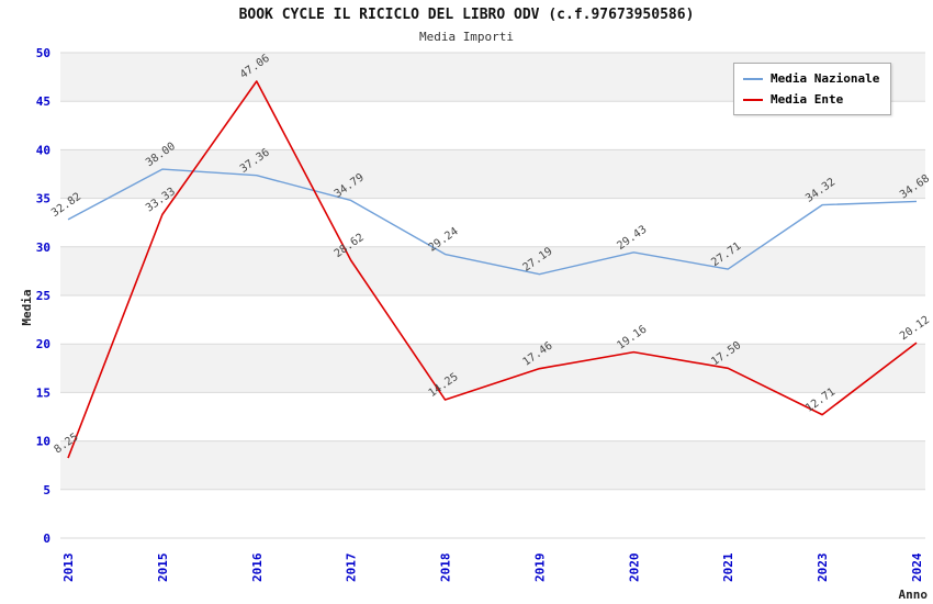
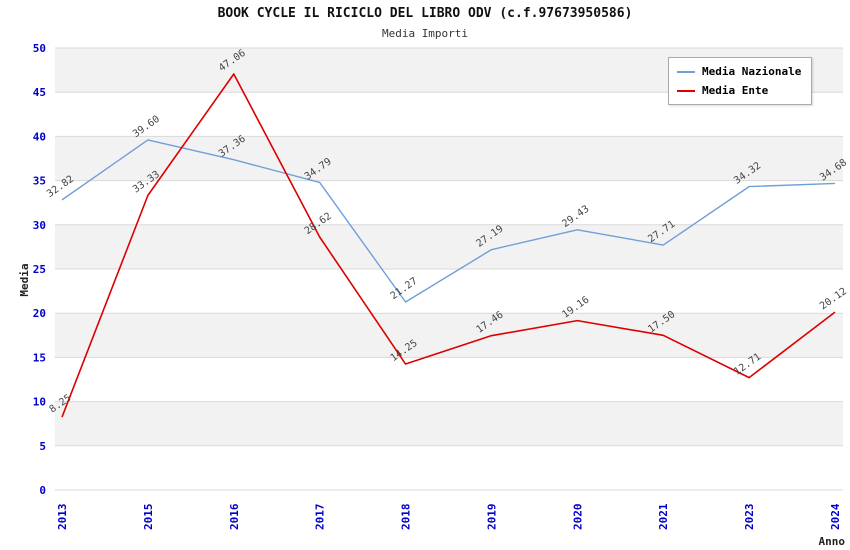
Media Nazionale/2015: 38.00 -> 39.60
Media Nazionale/2018: 29.24 -> 21.27
